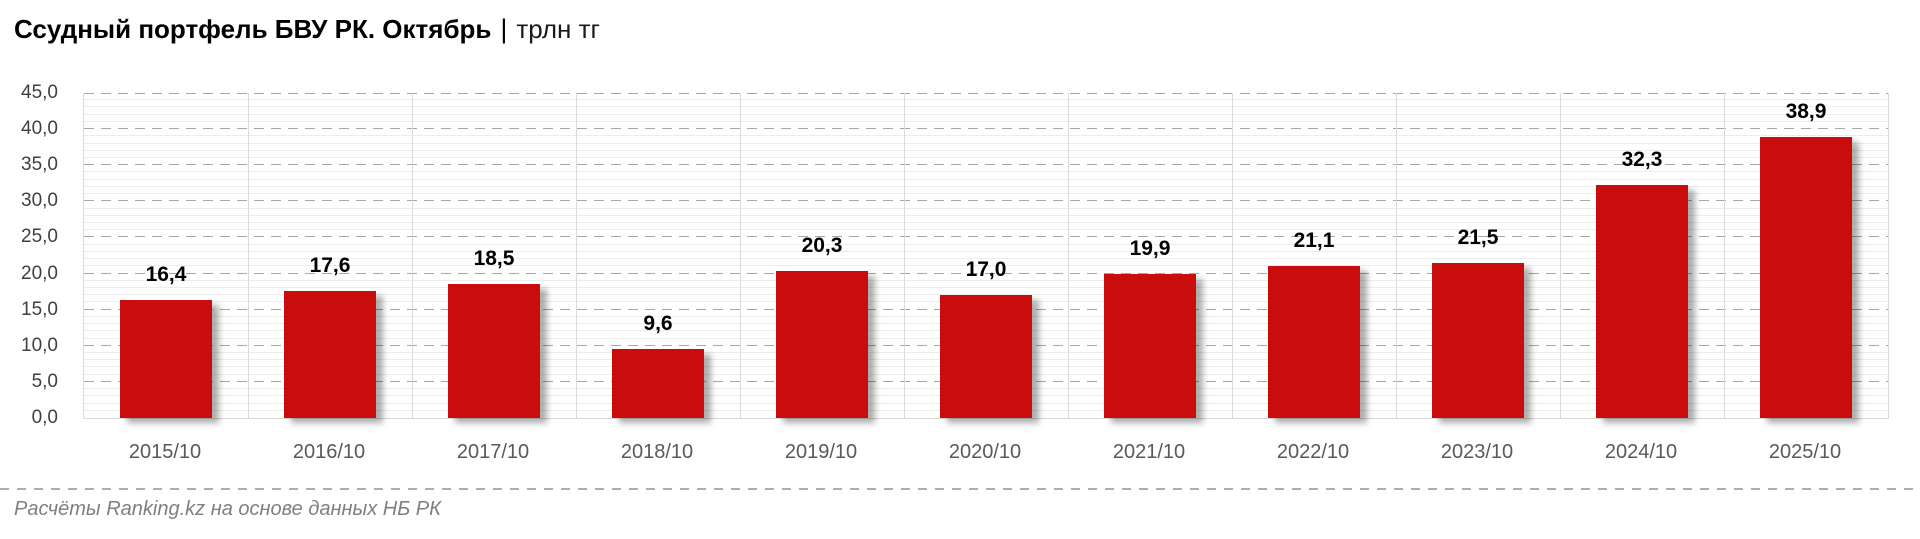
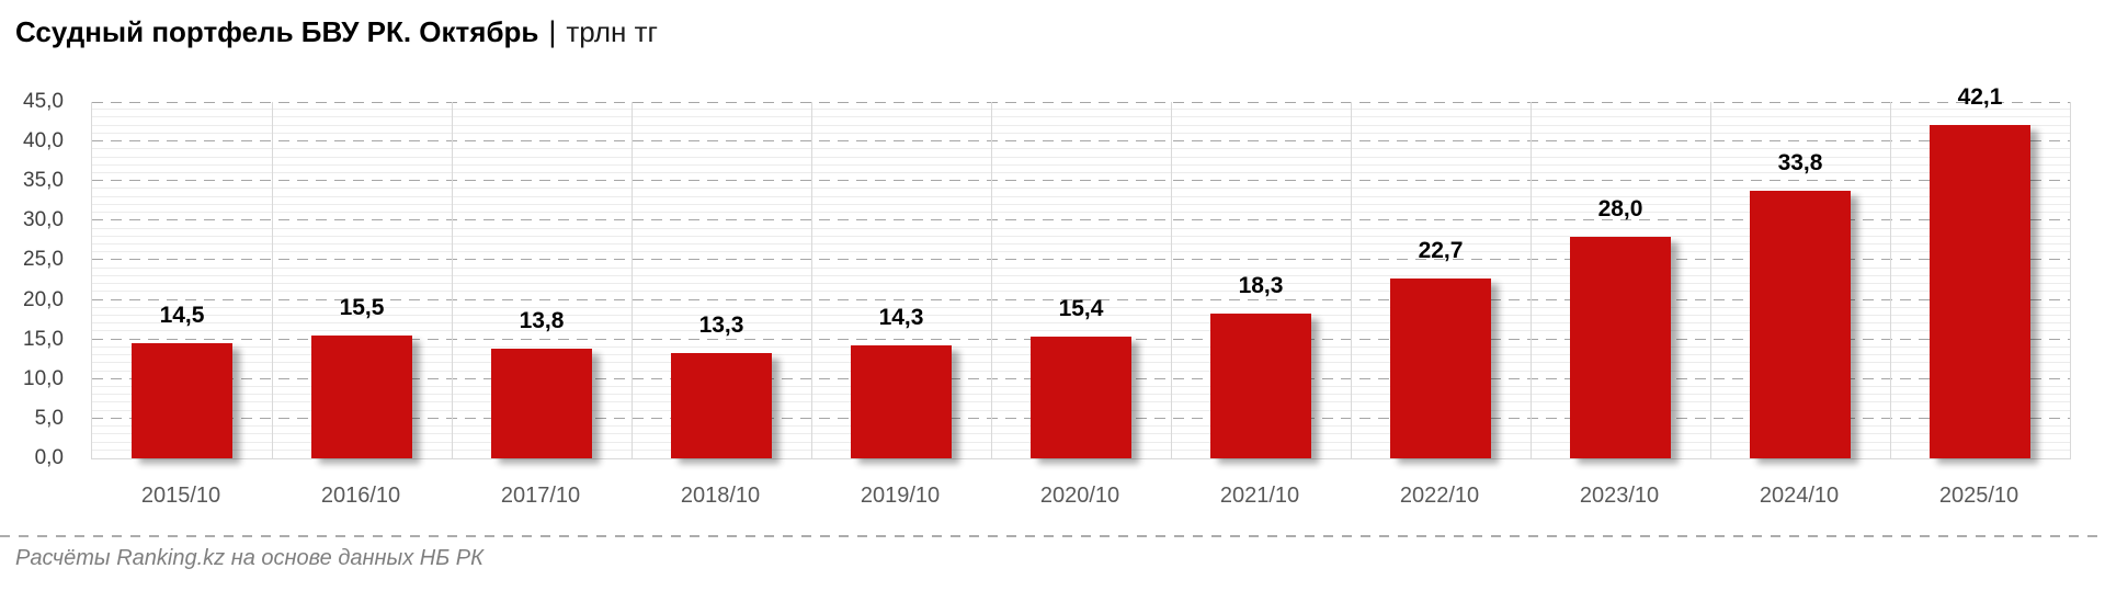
2015/10: 16,4 -> 14,5
2016/10: 17,6 -> 15,5
2017/10: 18,5 -> 13,8
2018/10: 9,6 -> 13,3
2019/10: 20,3 -> 14,3
2020/10: 17,0 -> 15,4
2021/10: 19,9 -> 18,3
2022/10: 21,1 -> 22,7
2023/10: 21,5 -> 28,0
2024/10: 32,3 -> 33,8
2025/10: 38,9 -> 42,1
